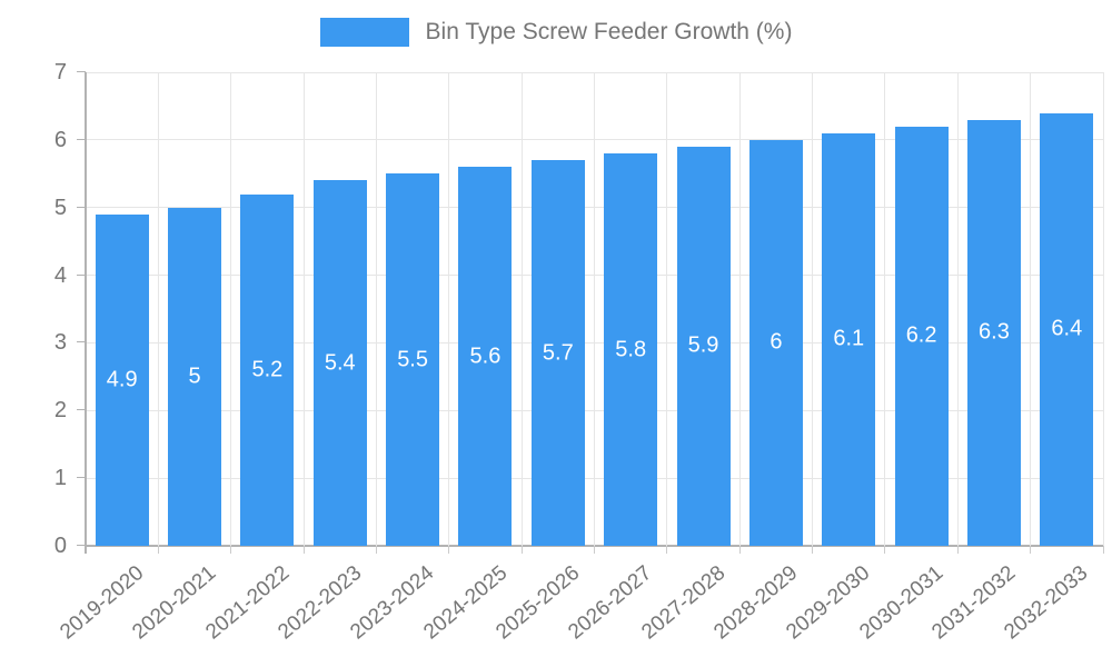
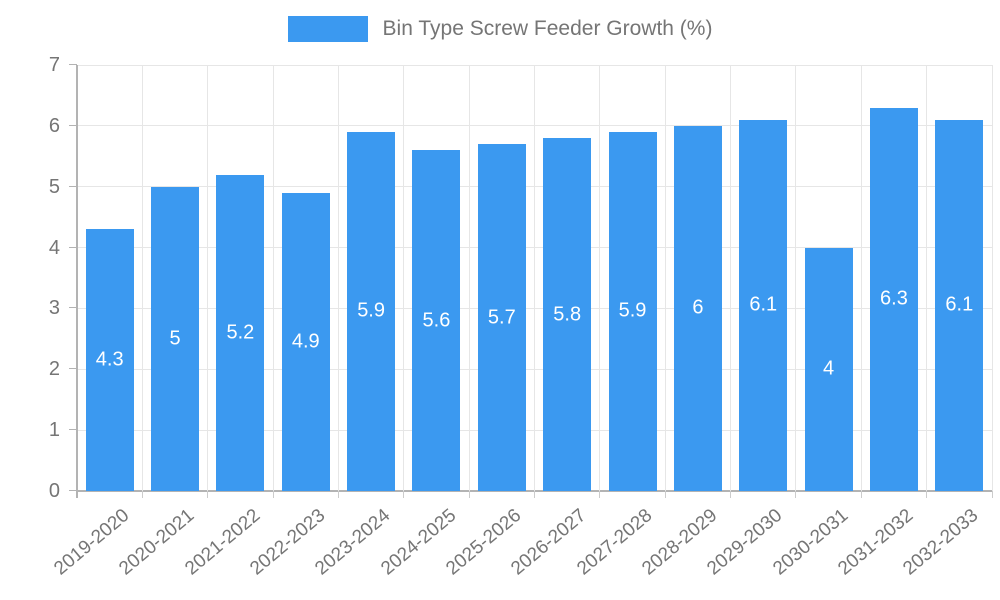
2019-2020: 4.9 -> 4.3
2022-2023: 5.4 -> 4.9
2023-2024: 5.5 -> 5.9
2030-2031: 6.2 -> 4
2032-2033: 6.4 -> 6.1
